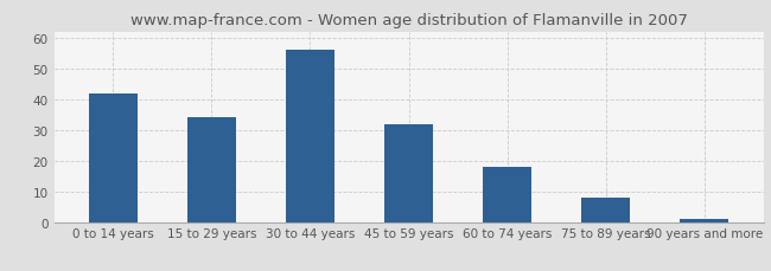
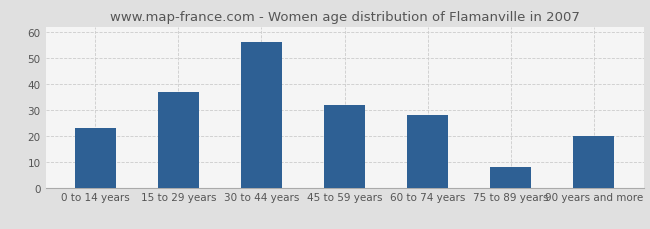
0 to 14 years: 42 -> 23
15 to 29 years: 34 -> 37
60 to 74 years: 18 -> 28
90 years and more: 1 -> 20
